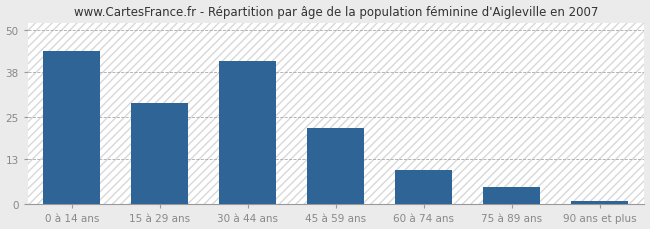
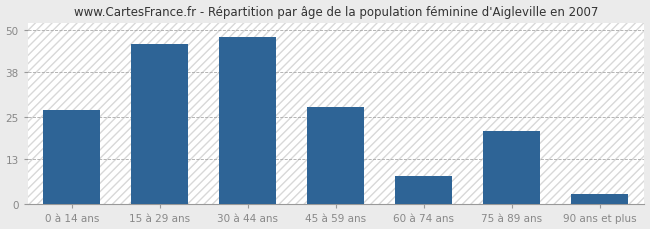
0 à 14 ans: 44 -> 27
15 à 29 ans: 29 -> 46
30 à 44 ans: 41 -> 48
45 à 59 ans: 22 -> 28
60 à 74 ans: 10 -> 8
75 à 89 ans: 5 -> 21
90 ans et plus: 1 -> 3
